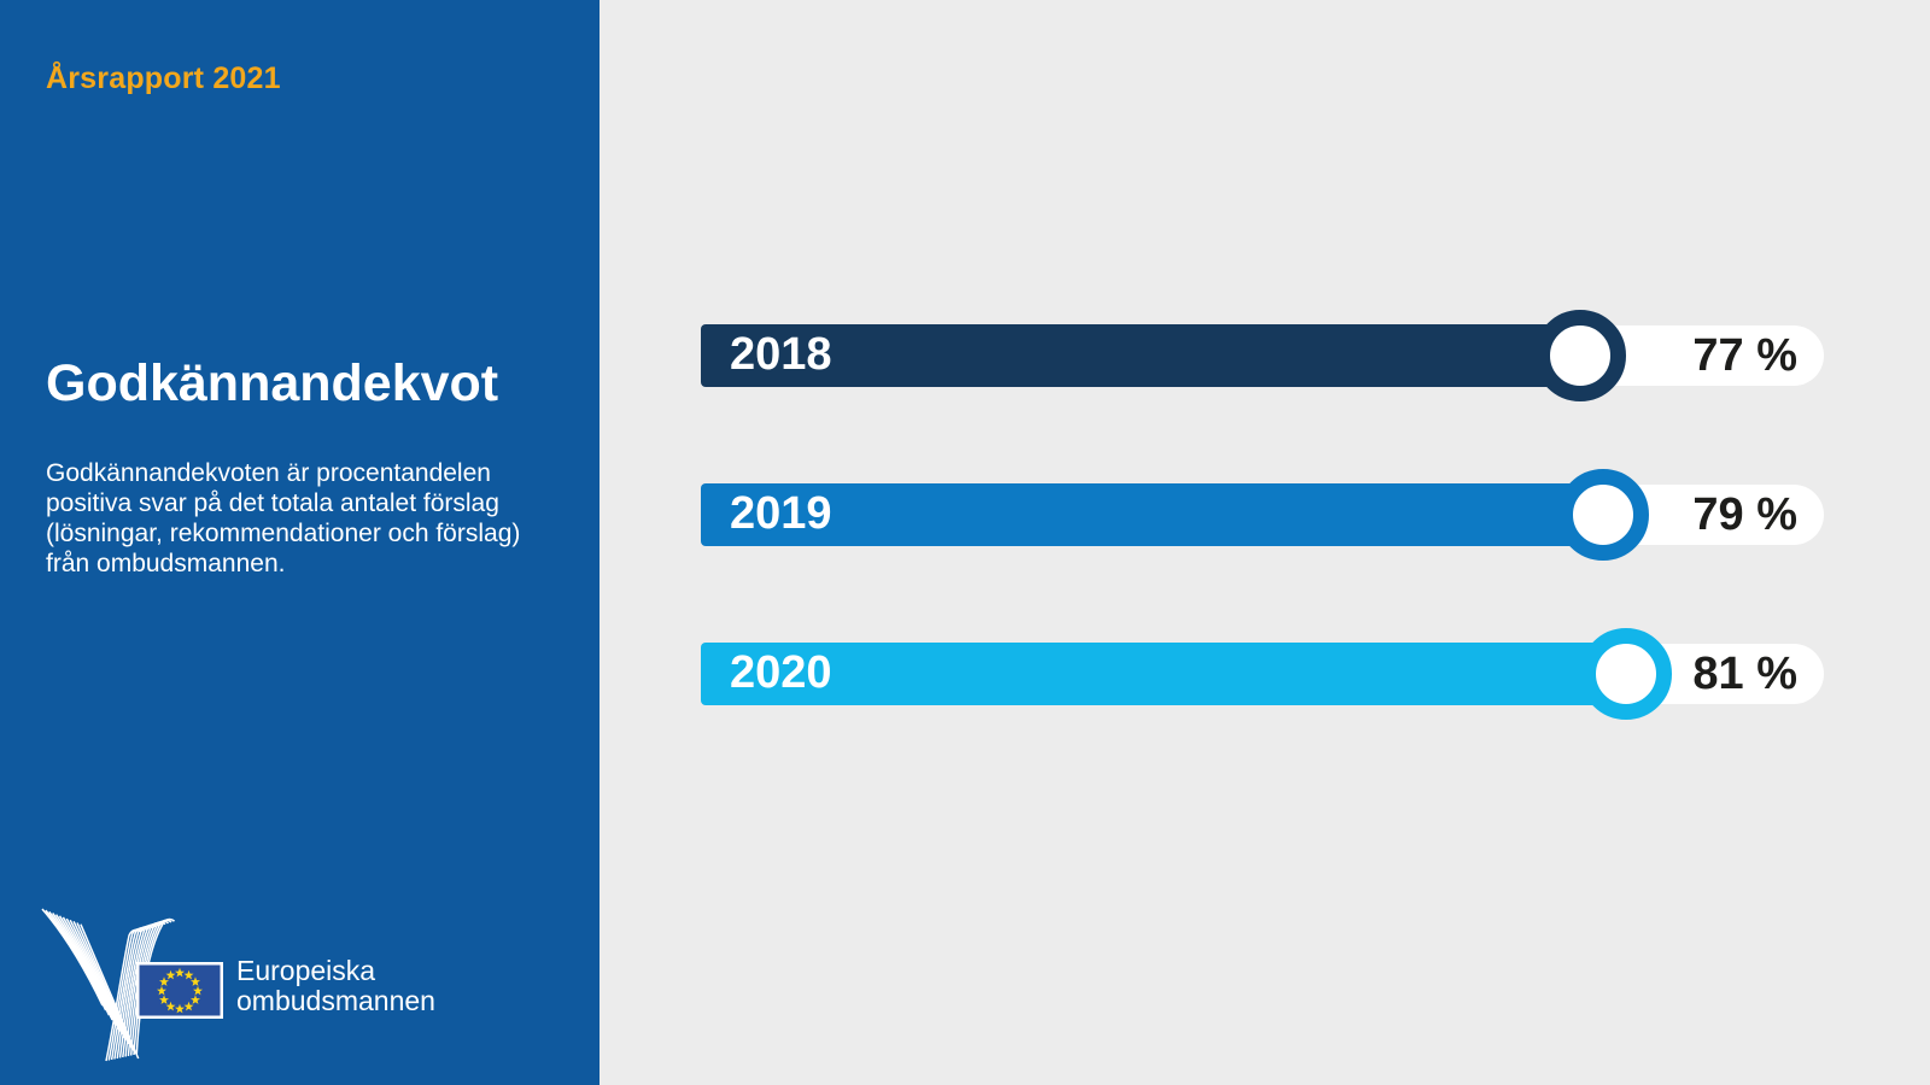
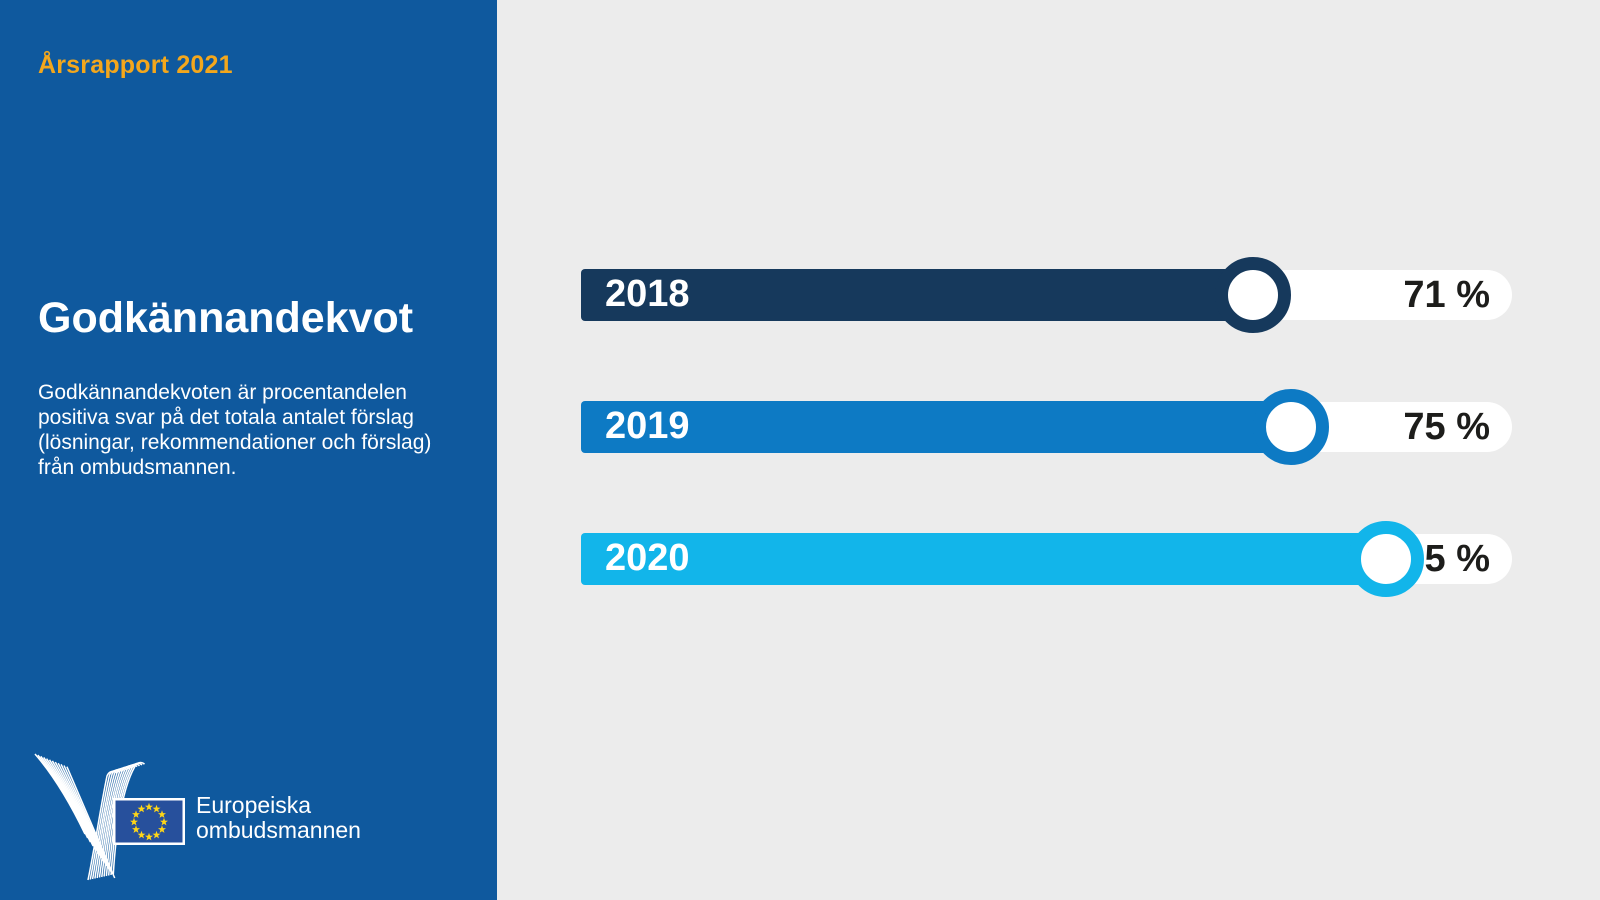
2018: 77 -> 71
2019: 79 -> 75
2020: 81 -> 85
